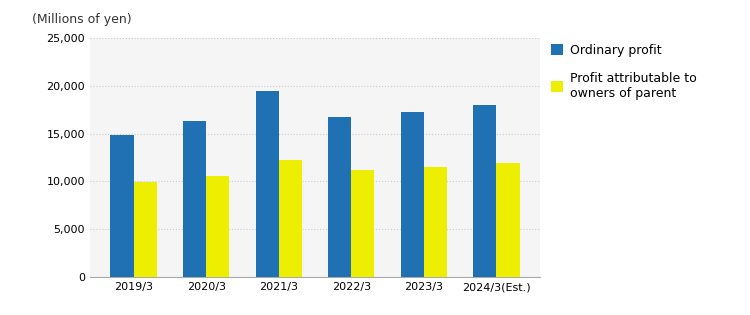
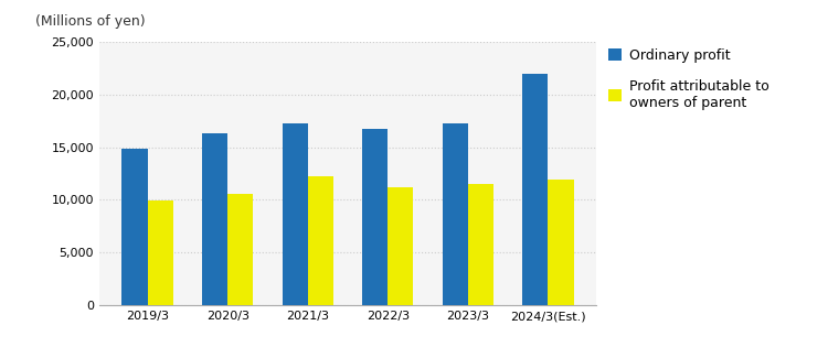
Ordinary profit/2021/3: 19,400 -> 17,200
Ordinary profit/2024/3(Est.): 18,000 -> 22,000
